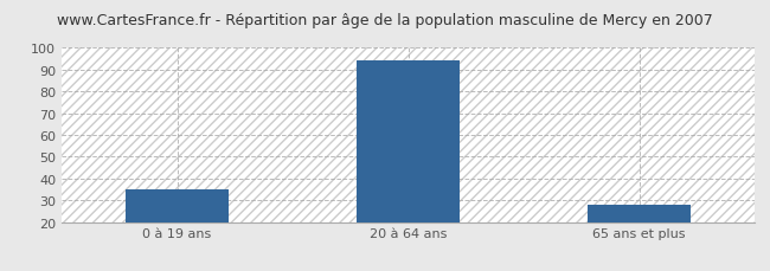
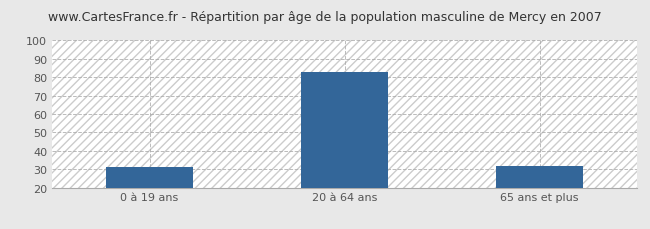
0 à 19 ans: 35 -> 31
20 à 64 ans: 94 -> 83
65 ans et plus: 28 -> 32
